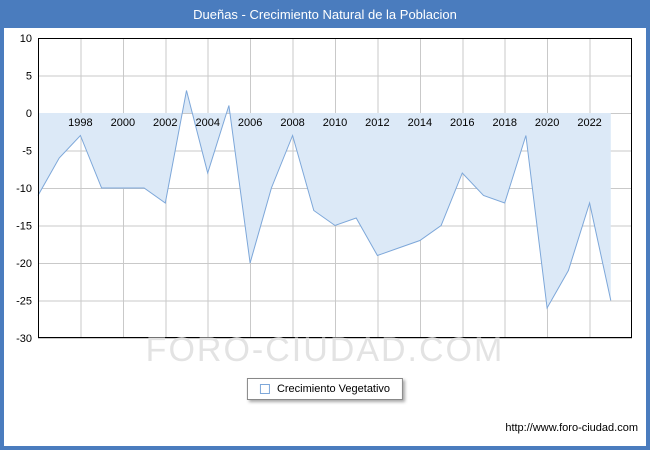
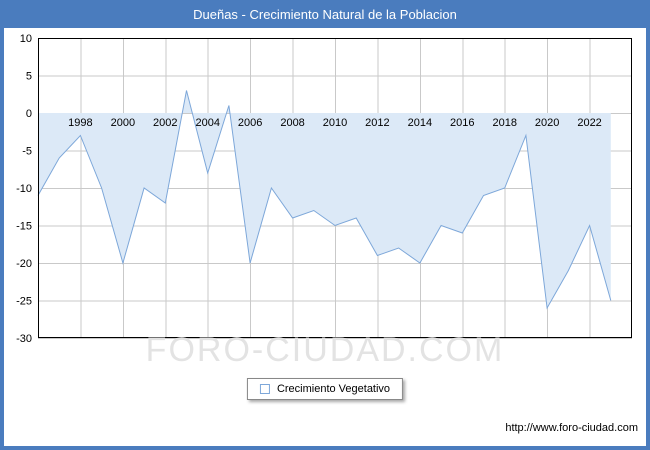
2000: -10 -> -20
2008: -3 -> -14
2014: -17 -> -20
2016: -8 -> -16
2018: -12 -> -10
2022: -12 -> -15
